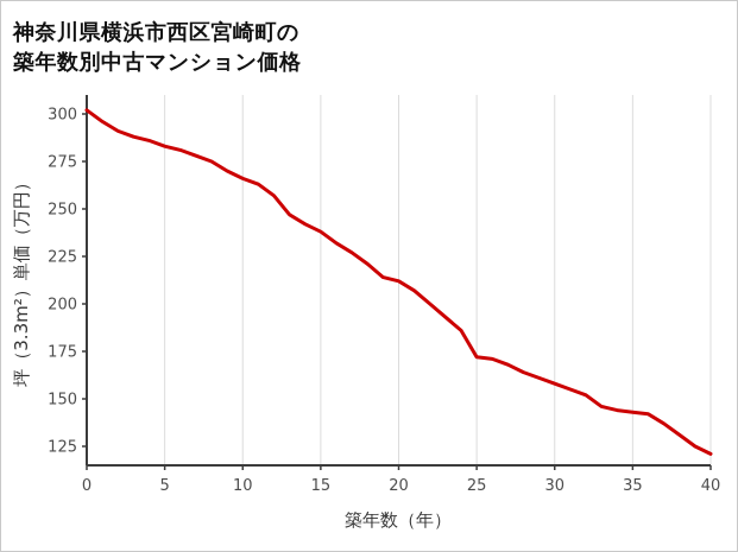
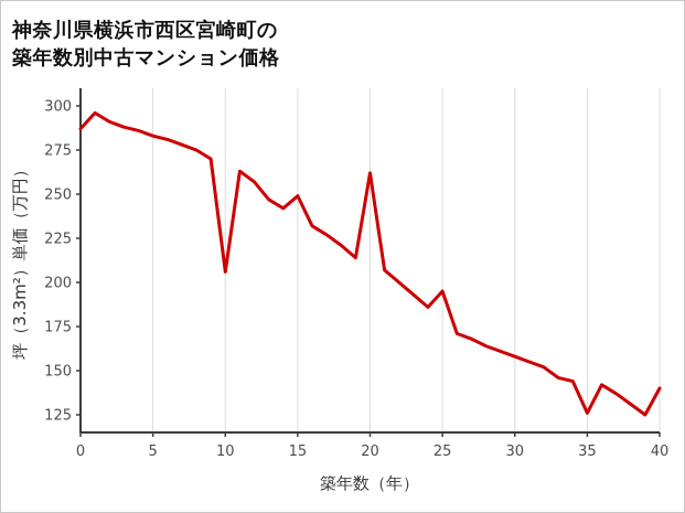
0: 302 -> 287
10: 266 -> 206
15: 238 -> 249
20: 212 -> 262
25: 172 -> 195
35: 143 -> 126
40: 121 -> 140
